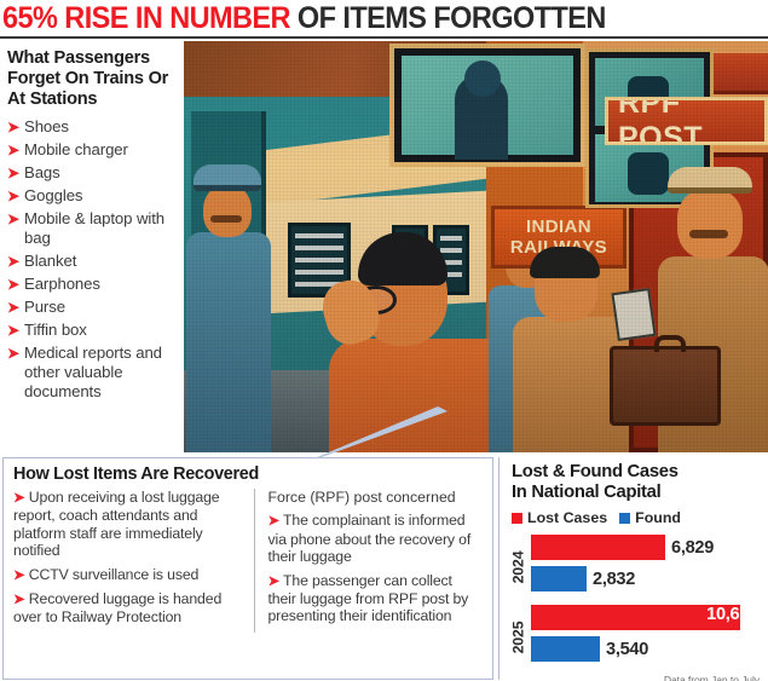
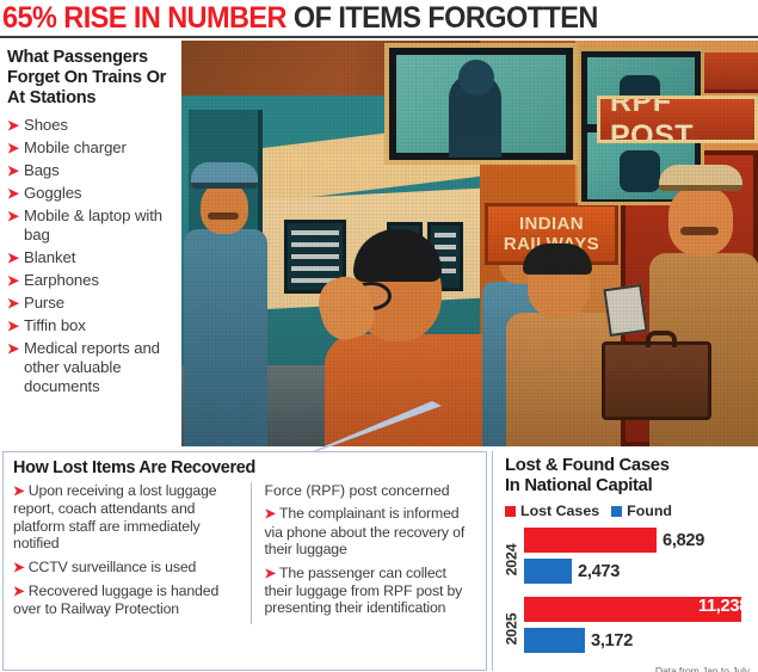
Found/2024: 2,832 -> 2,473
Lost Cases/2025: 10,657 -> 11,238
Found/2025: 3,540 -> 3,172
